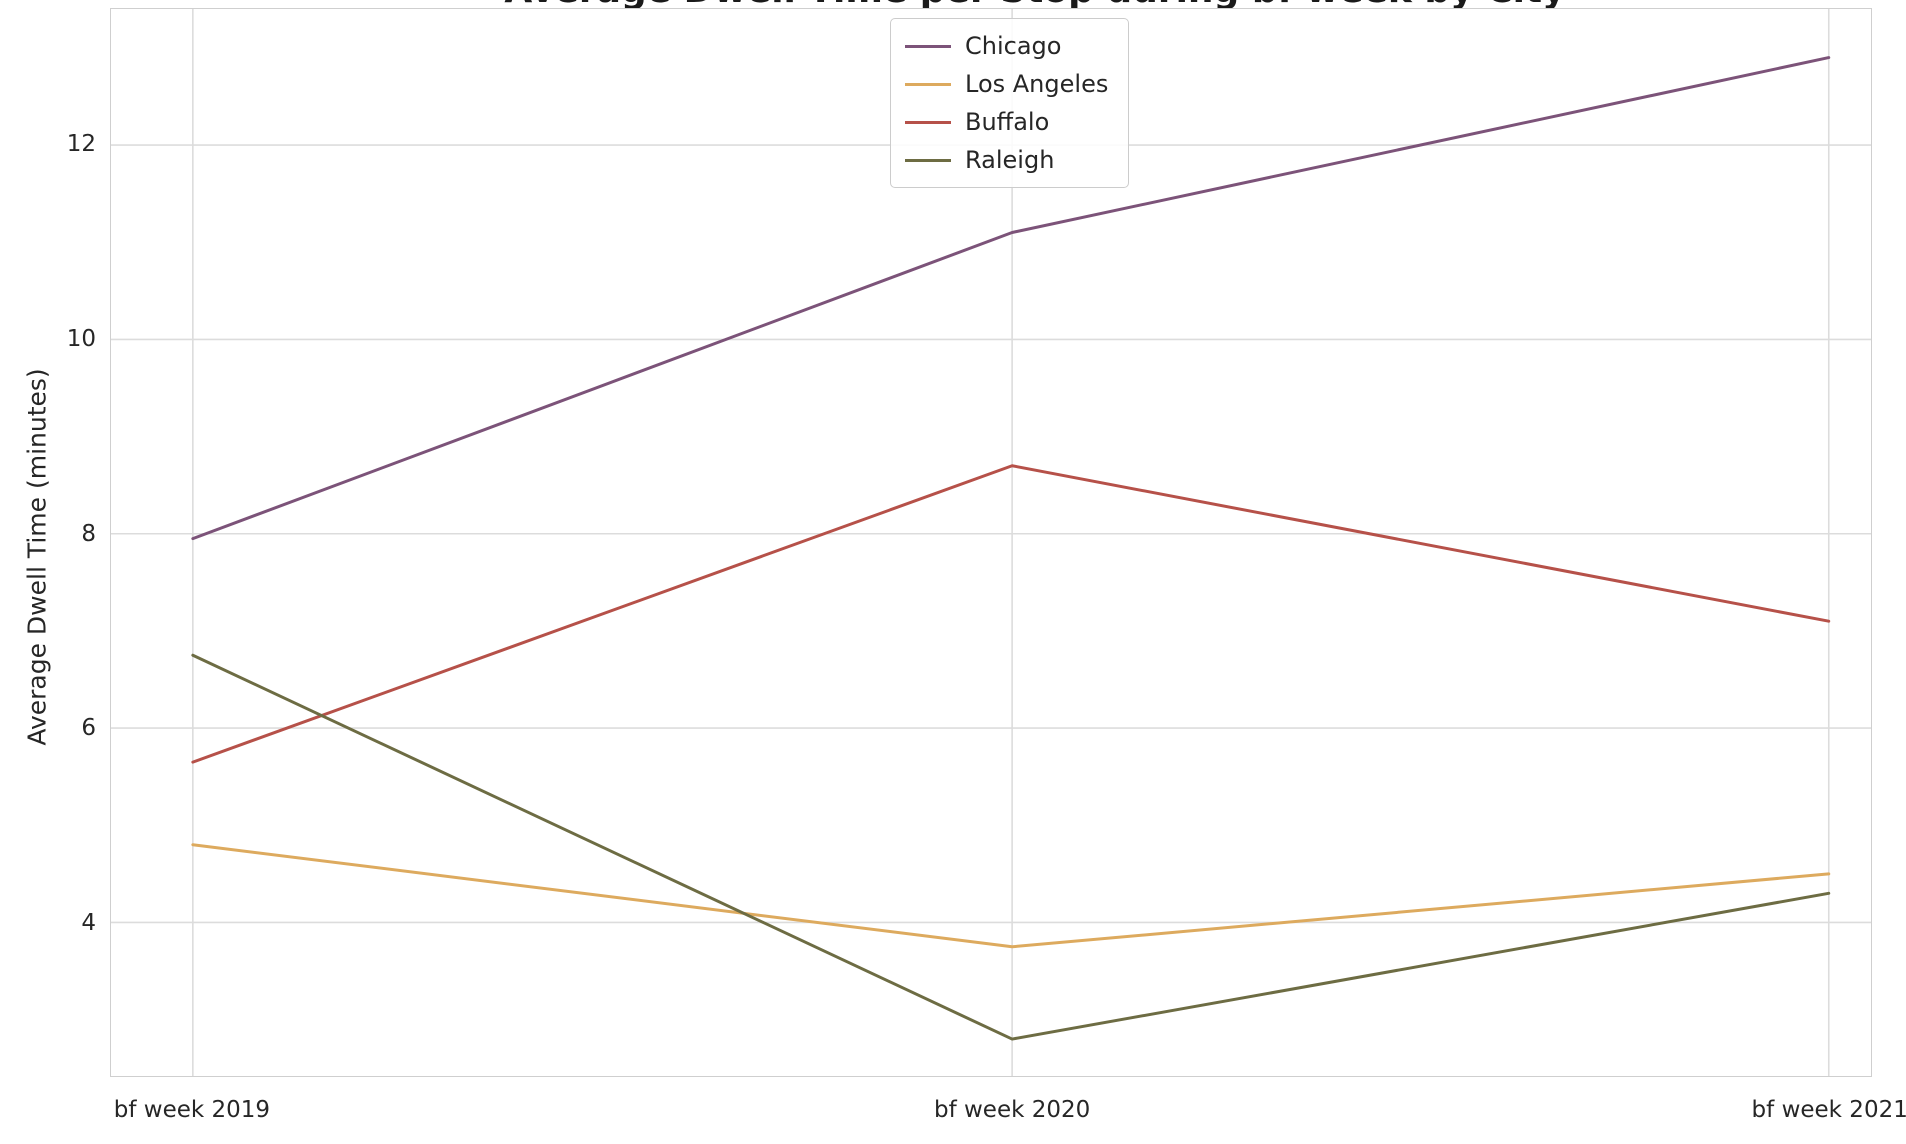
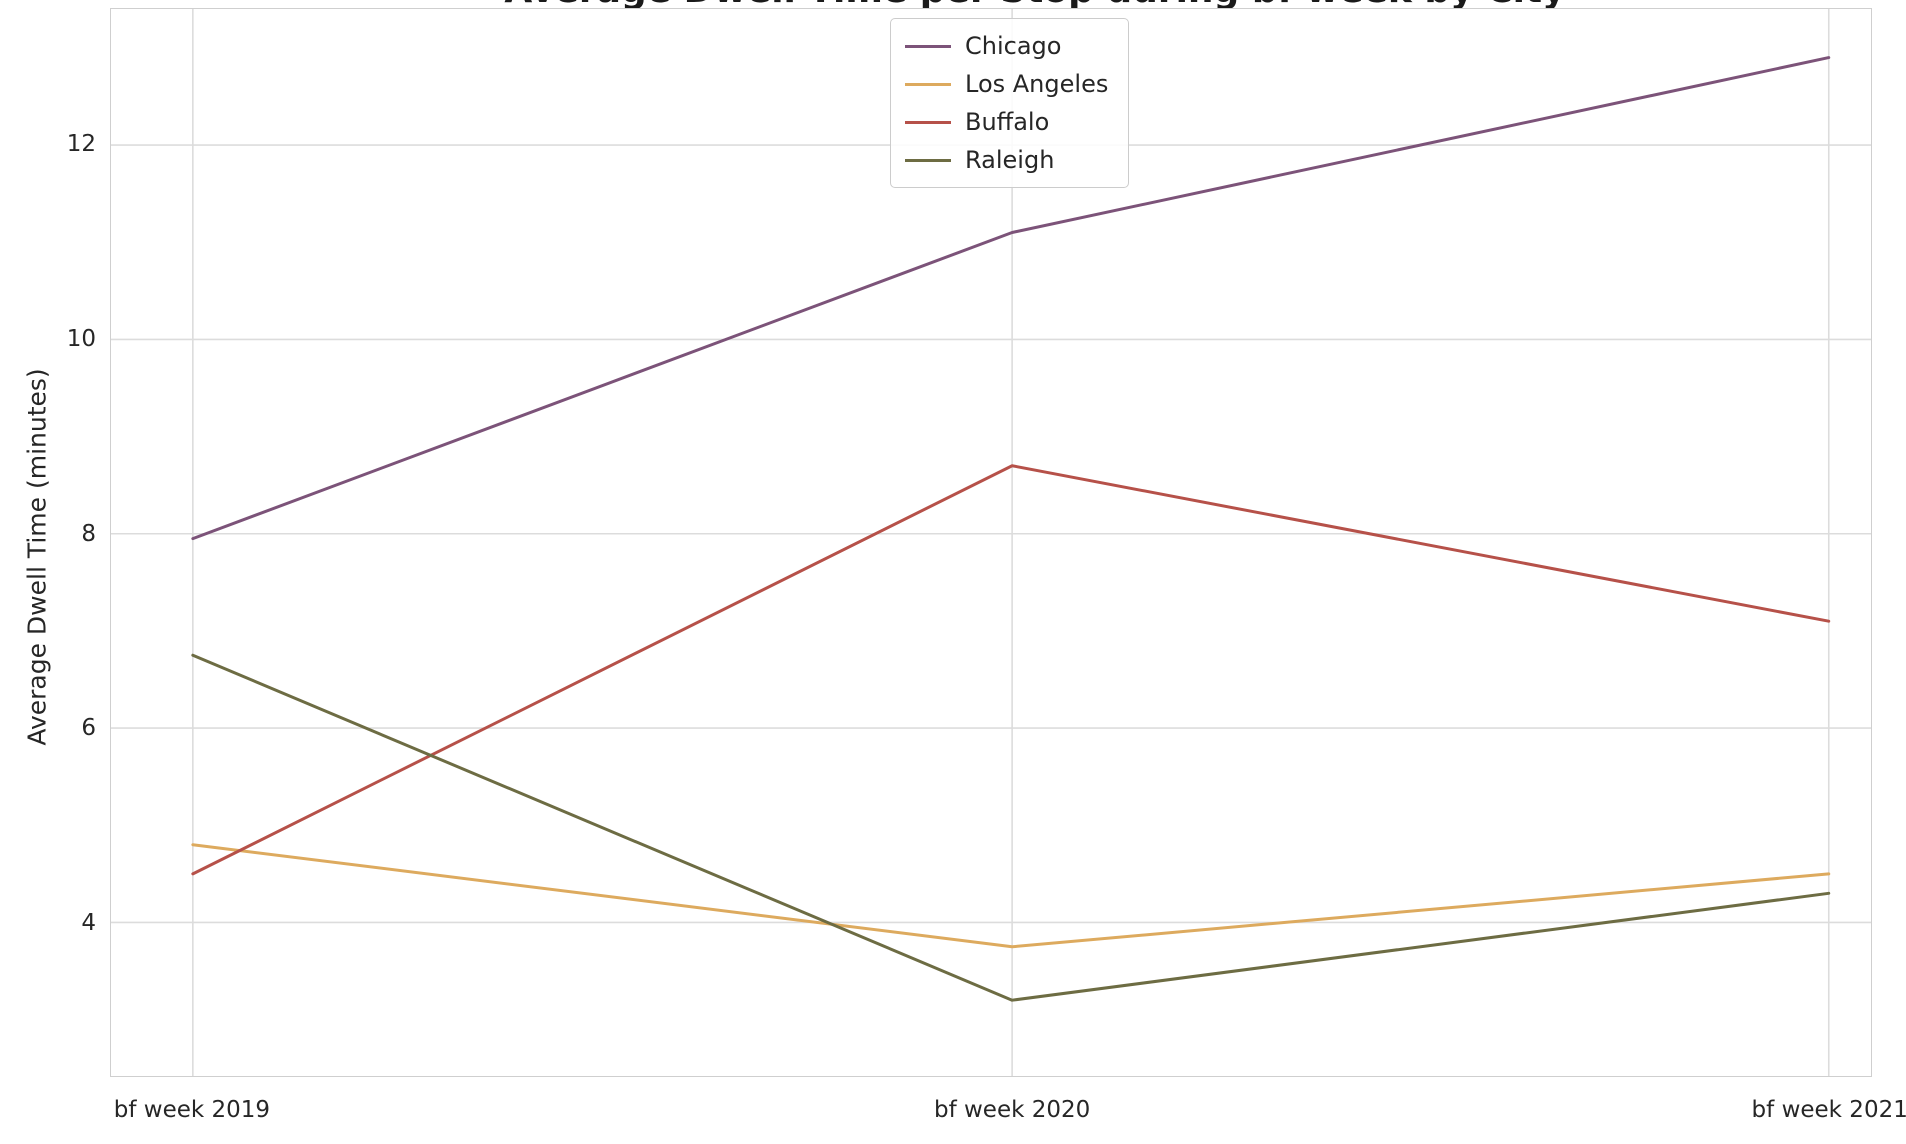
Buffalo/bf week 2019: 5.7 -> 4.5
Raleigh/bf week 2020: 2.8 -> 3.2
